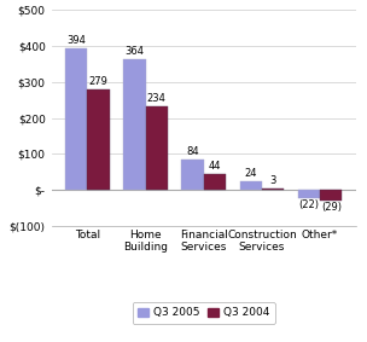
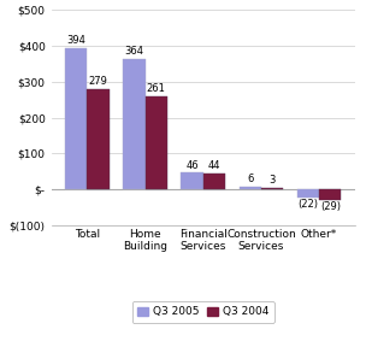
Q3 2004/Home Building: 234 -> 261
Q3 2005/Financial Services: 84 -> 46
Q3 2005/Construction Services: 24 -> 6
